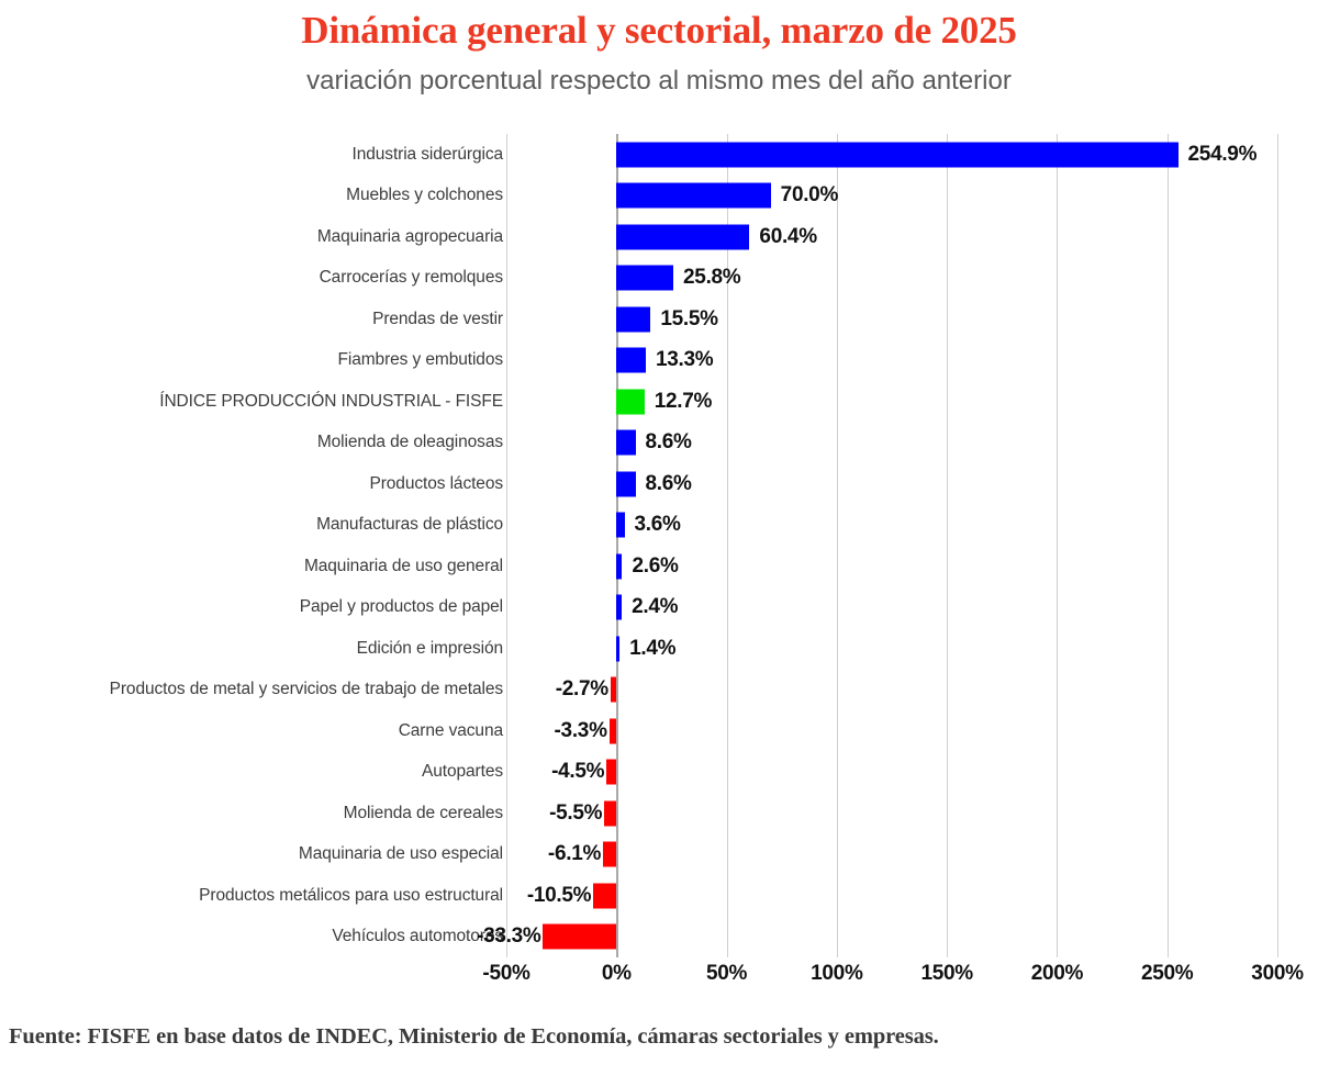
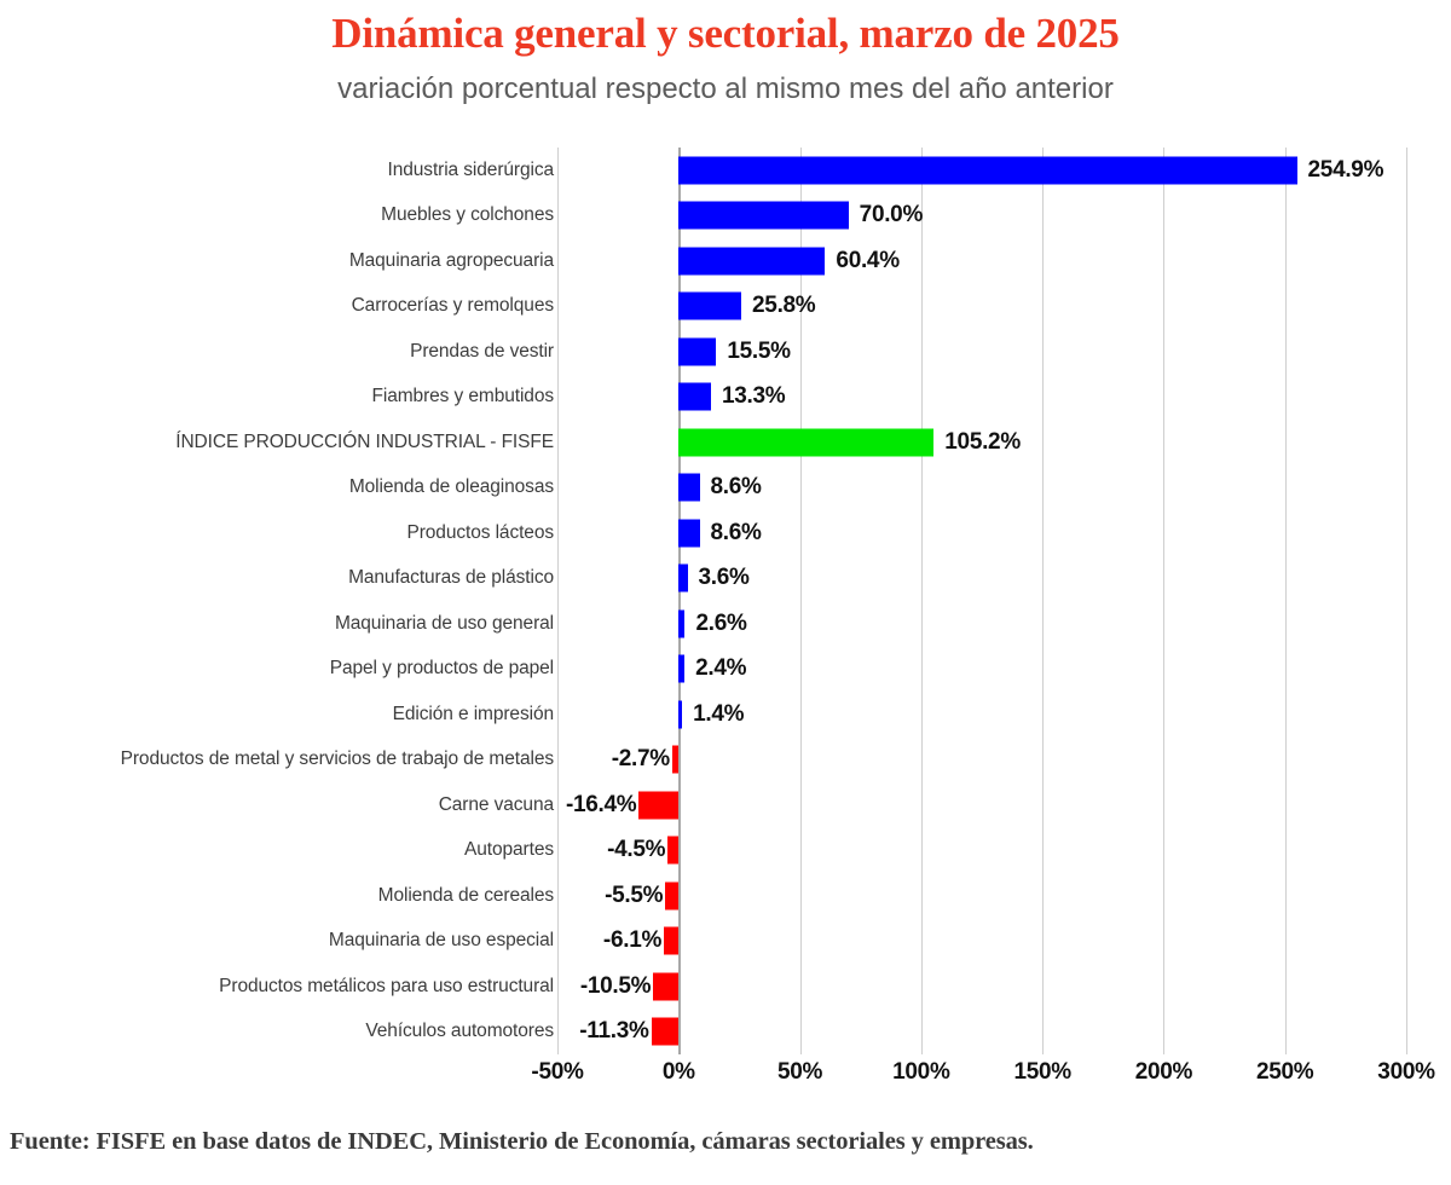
ÍNDICE PRODUCCIÓN INDUSTRIAL - FISFE: 12.7% -> 105.2%
Carne vacuna: -3.3% -> -16.4%
Vehículos automotores: -33.3% -> -11.3%
